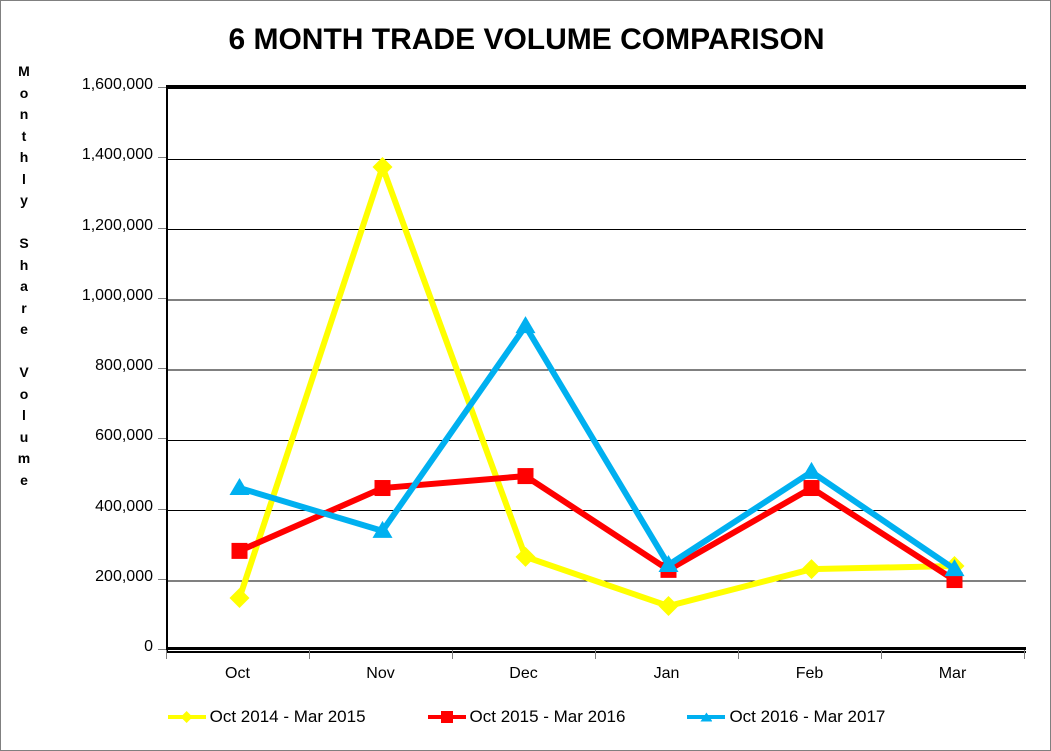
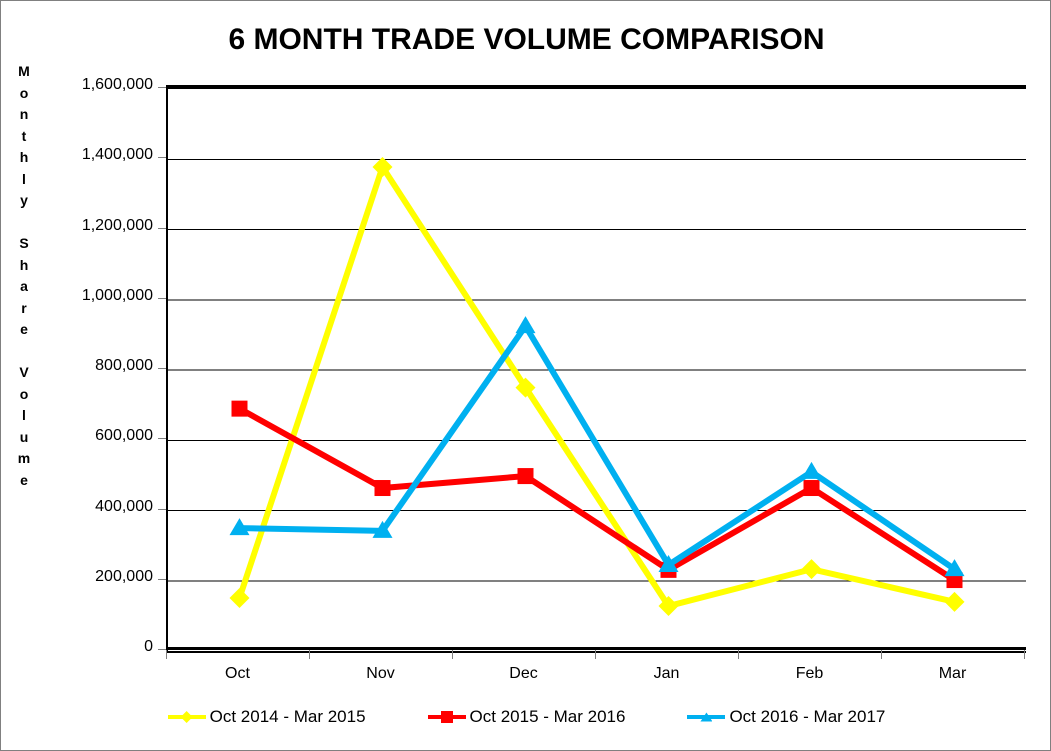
Oct 2015 - Mar 2016/Oct: 280000 -> 690000
Oct 2016 - Mar 2017/Oct: 460000 -> 350000
Oct 2014 - Mar 2015/Dec: 270000 -> 750000
Oct 2014 - Mar 2015/Mar: 240000 -> 140000
